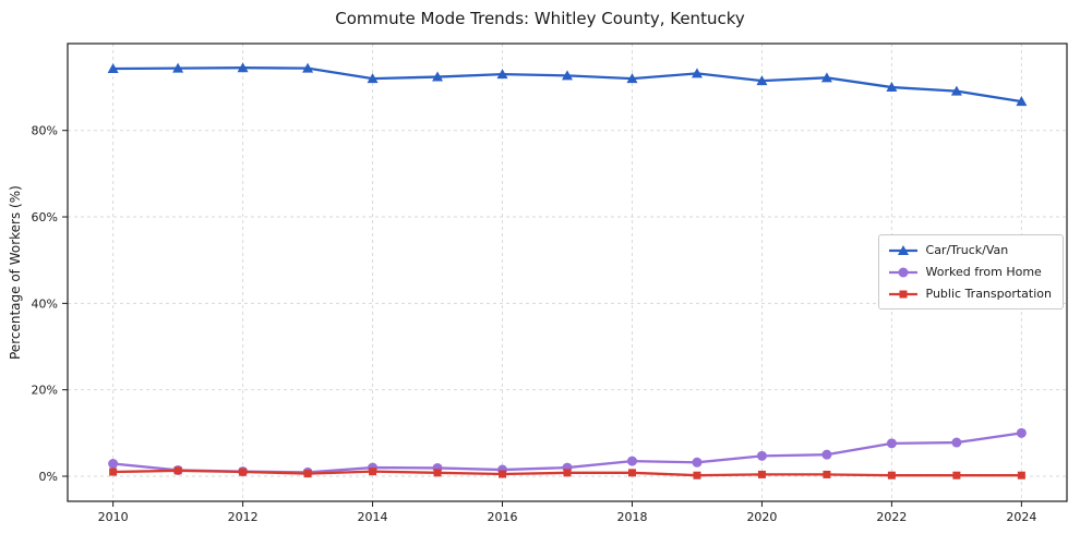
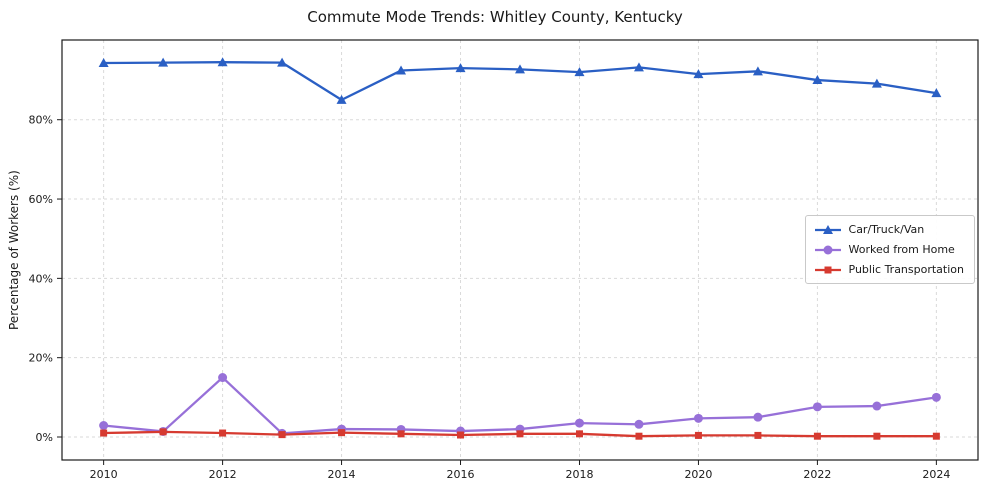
Worked from Home/2012: 1% -> 15%
Car/Truck/Van/2014: 92% -> 85%
